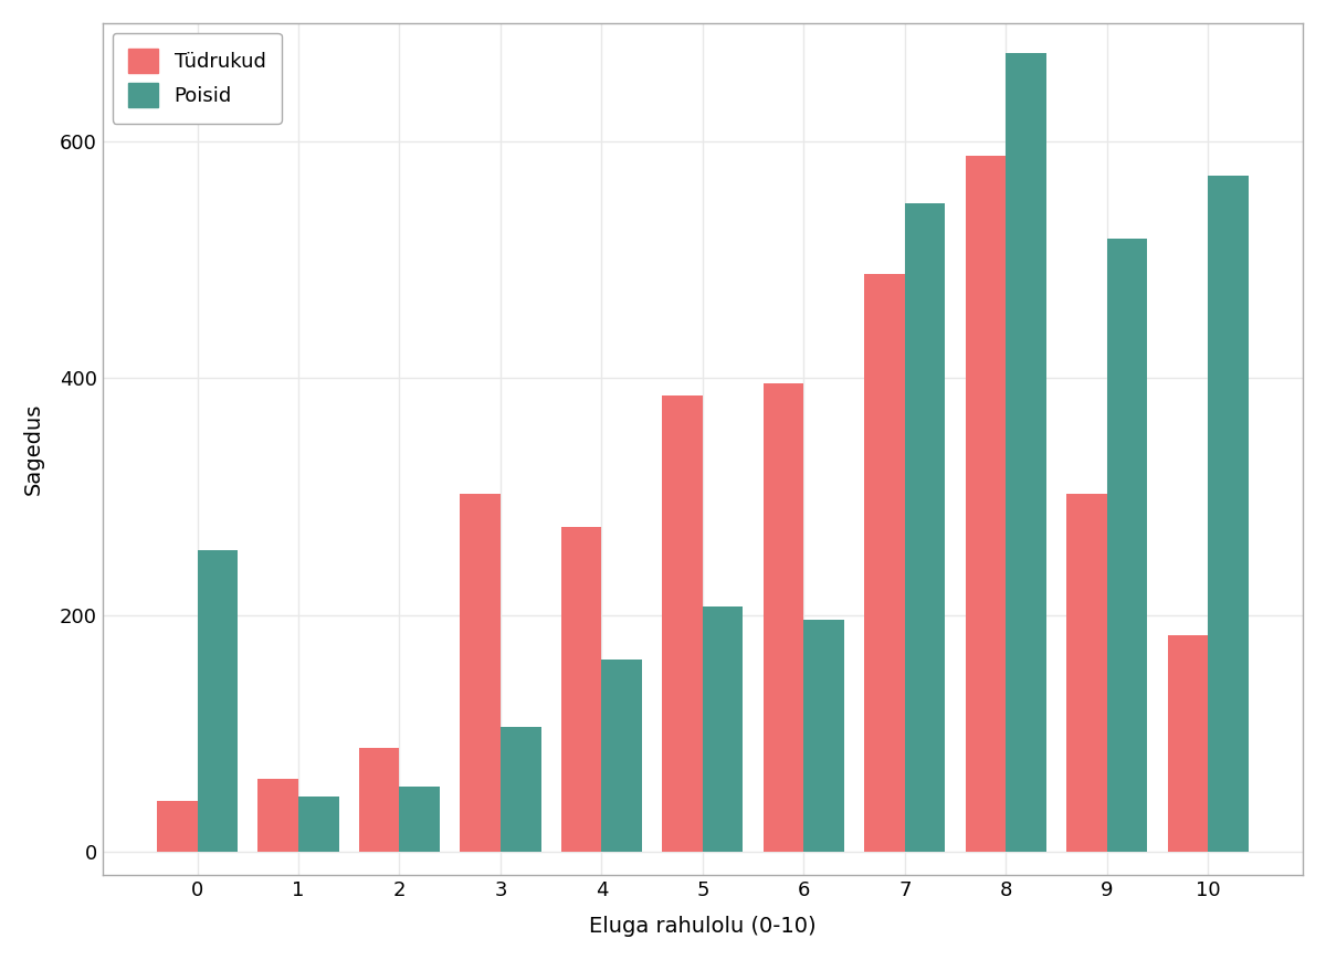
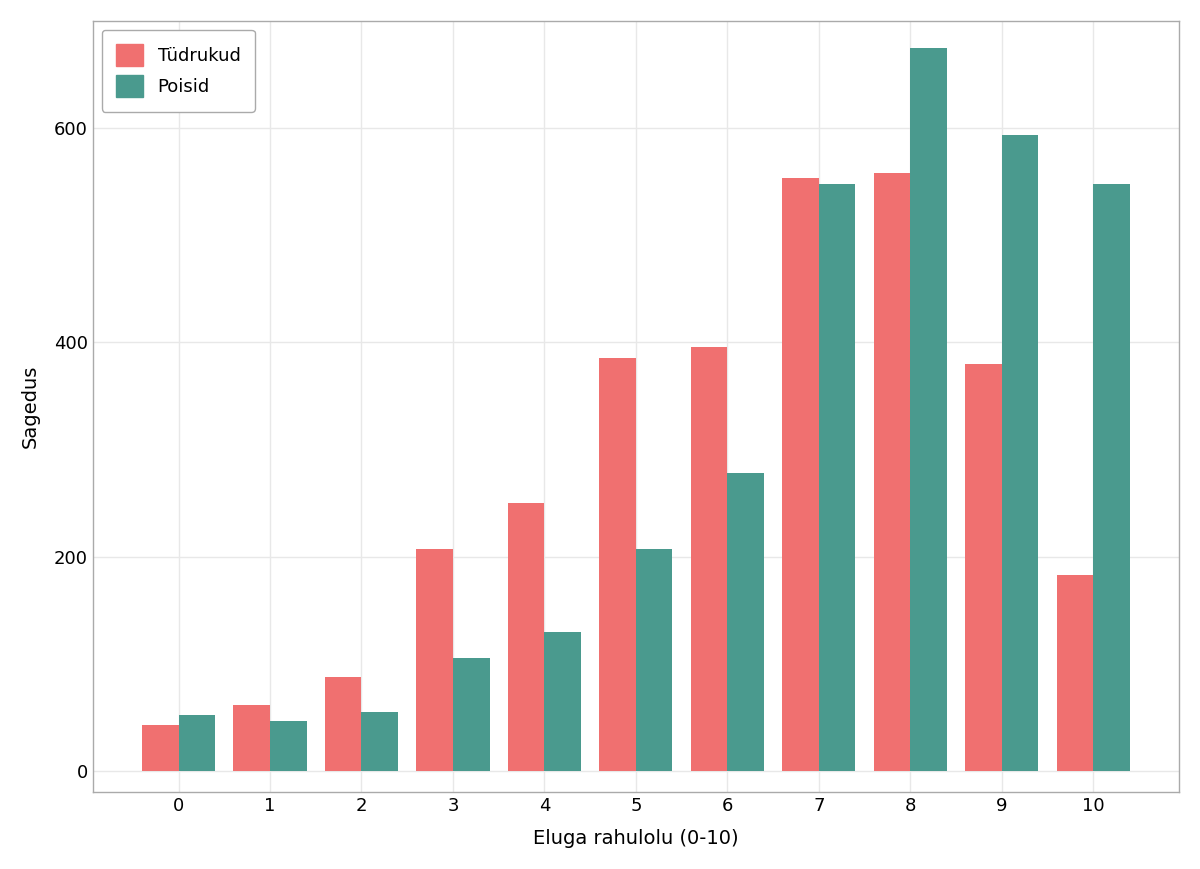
Poisid/0: 255 -> 52
Tüdrukud/3: 302 -> 207
Tüdrukud/4: 274 -> 250
Poisid/4: 162 -> 130
Poisid/6: 196 -> 278
Tüdrukud/7: 488 -> 553
Tüdrukud/8: 588 -> 558
Tüdrukud/9: 302 -> 380
Poisid/9: 518 -> 593
Poisid/10: 571 -> 548
